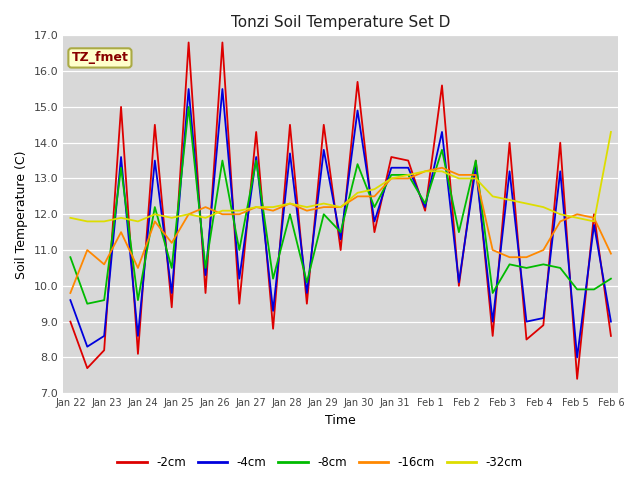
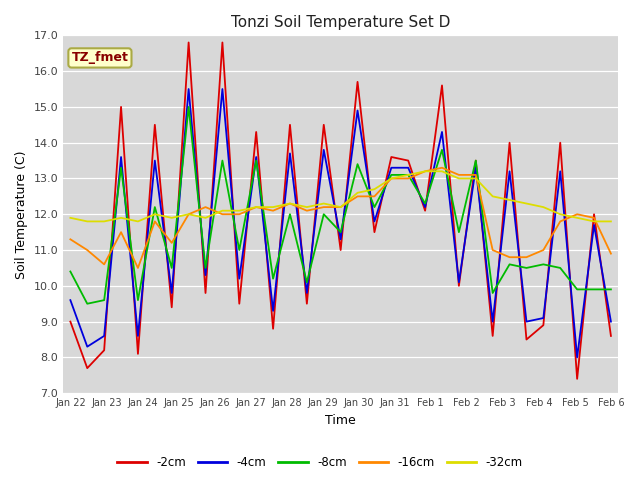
-8cm/Jan 22: 10.8 -> 10.4
-16cm/Jan 22: 9.8 -> 11.3
-8cm/Feb 6: 10.2 -> 9.9
-32cm/Feb 6: 14.3 -> 11.8
